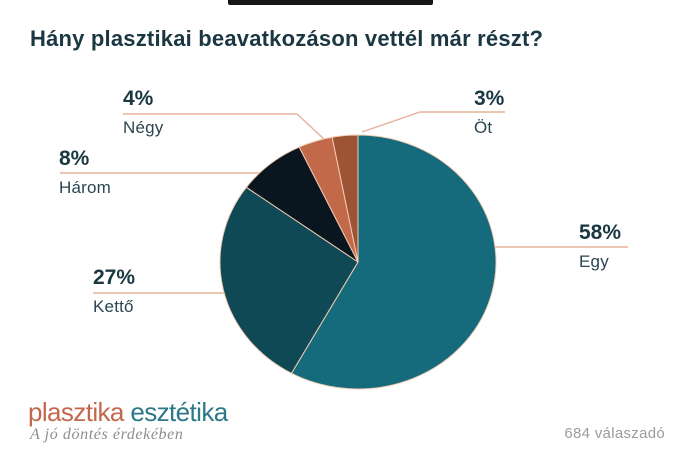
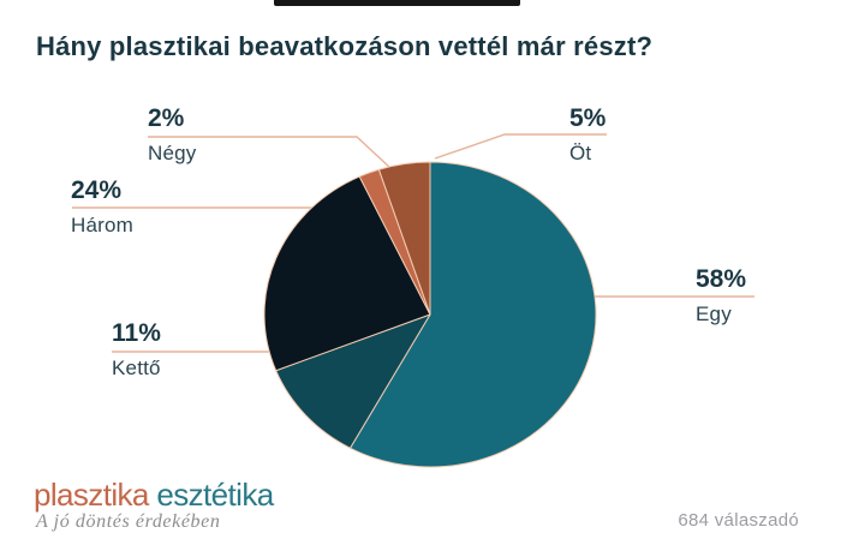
Kettő: 27% -> 11%
Három: 8% -> 24%
Négy: 4% -> 2%
Öt: 3% -> 5%
